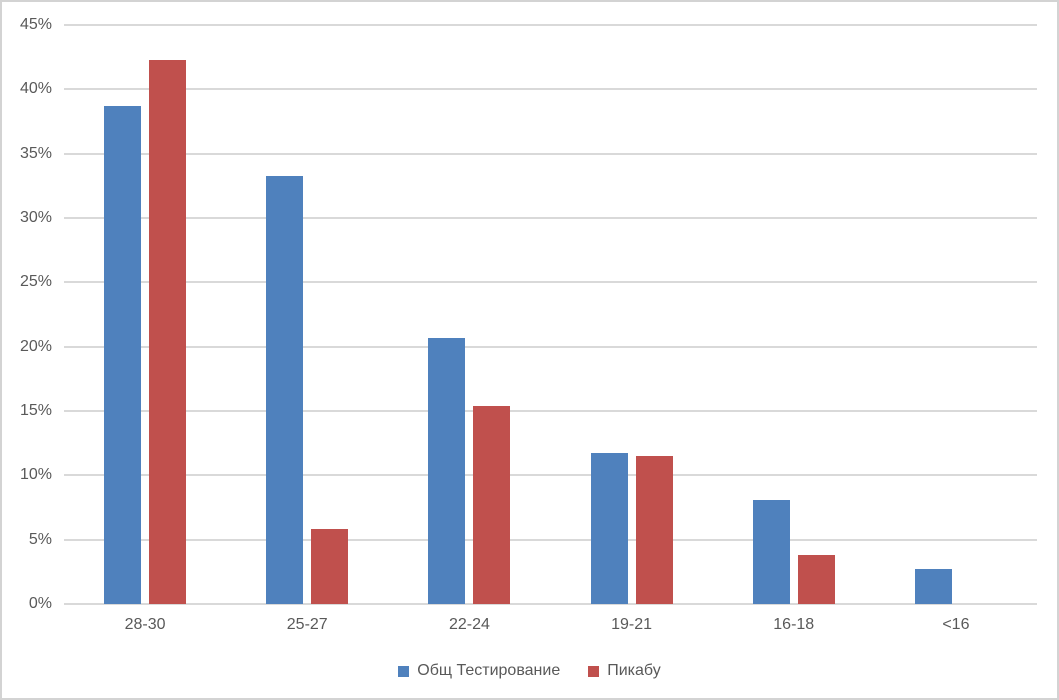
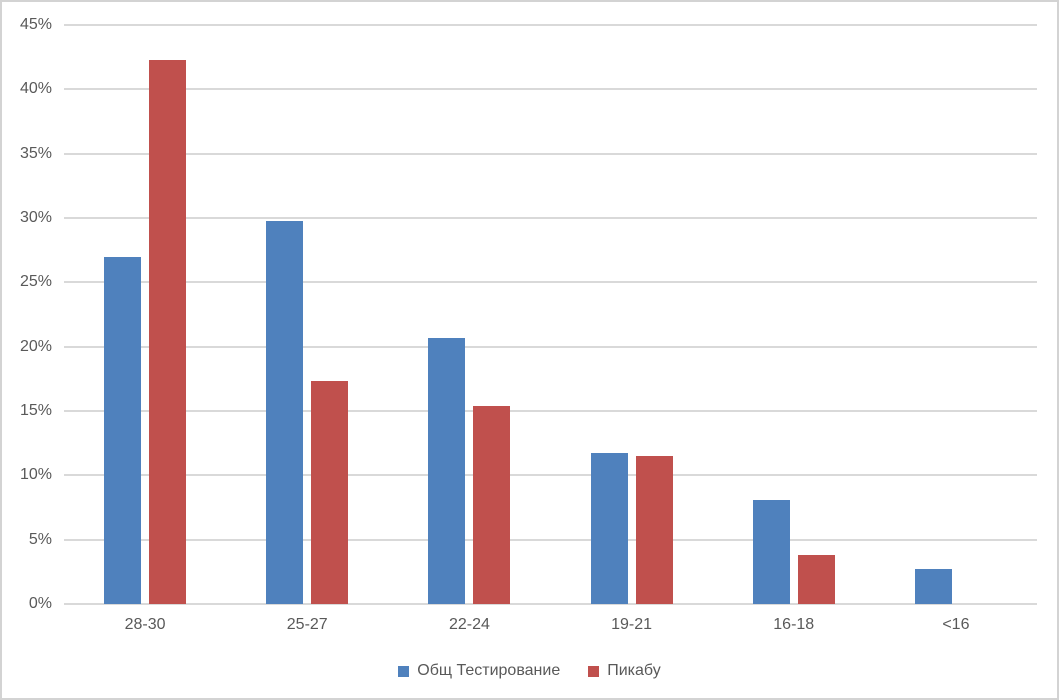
Общ Тестирование/28-30: 38.7% -> 27.0%
Общ Тестирование/25-27: 33.3% -> 29.8%
Пикабу/25-27: 5.8% -> 17.3%
